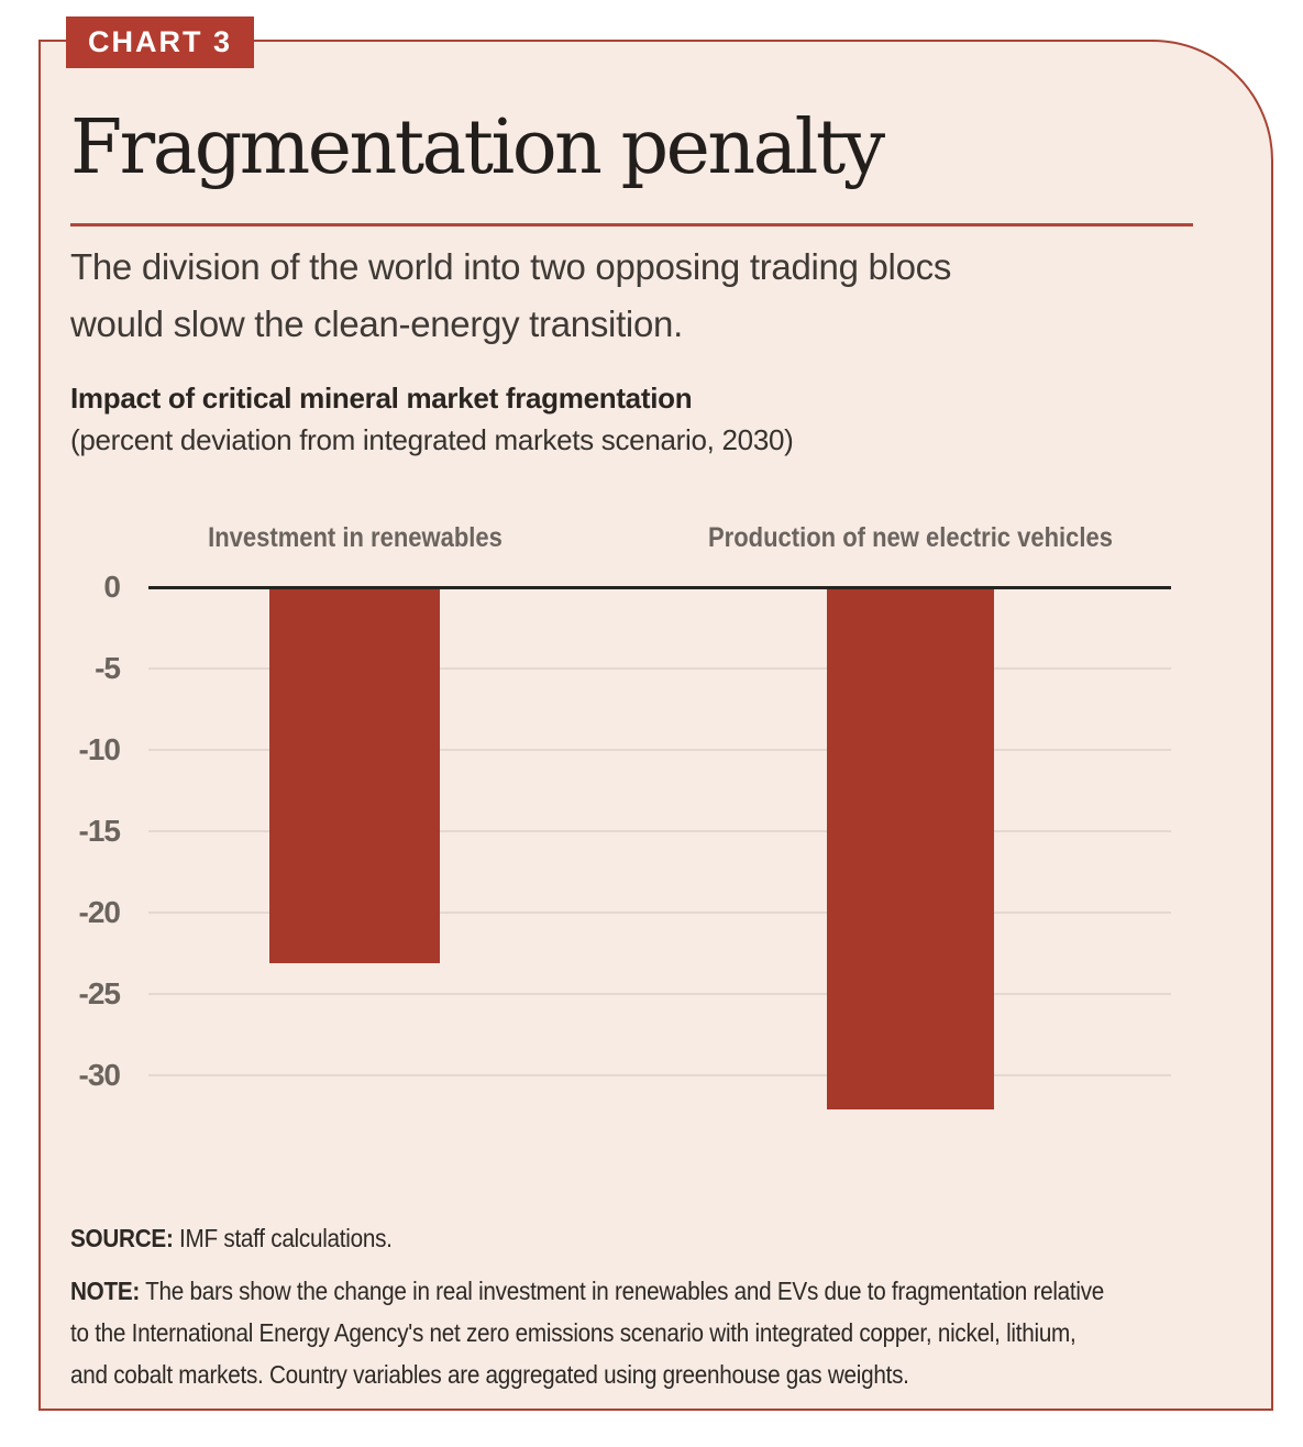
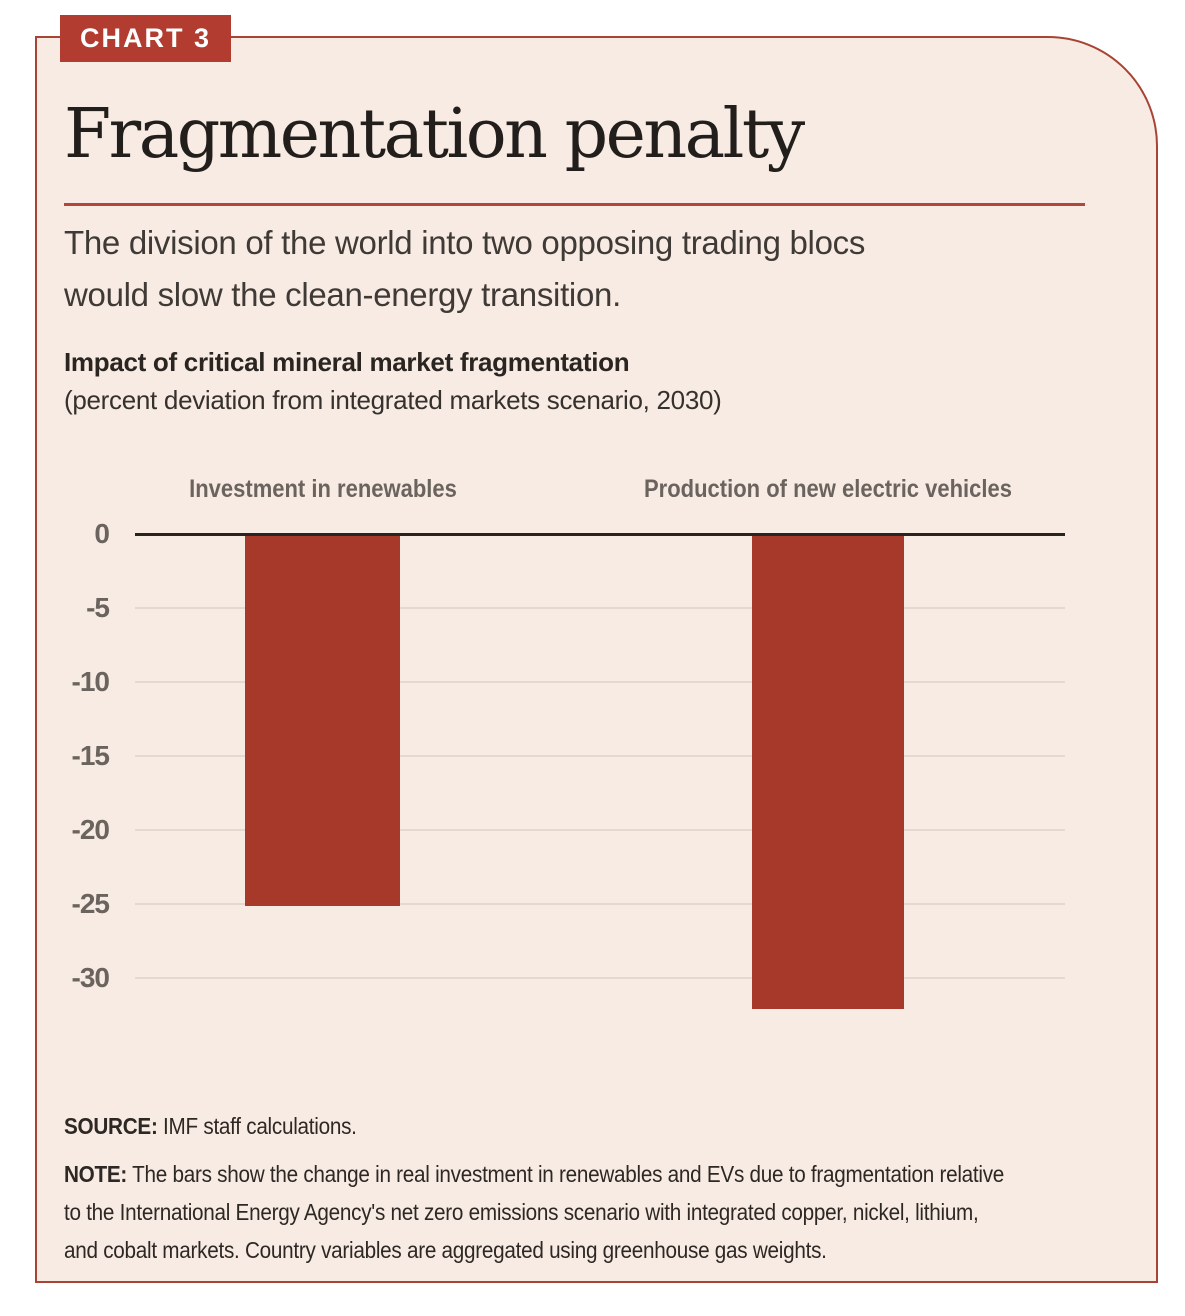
Investment in renewables: -23 -> -25
